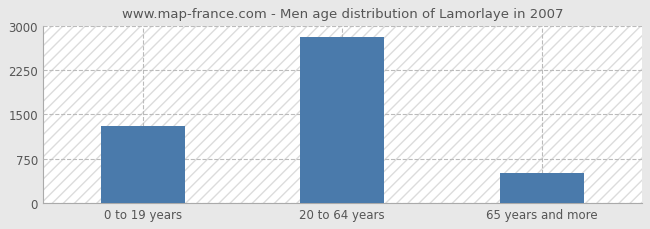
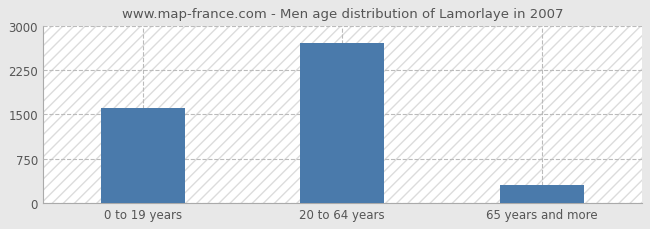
0 to 19 years: 1300 -> 1600
20 to 64 years: 2800 -> 2700
65 years and more: 500 -> 300
